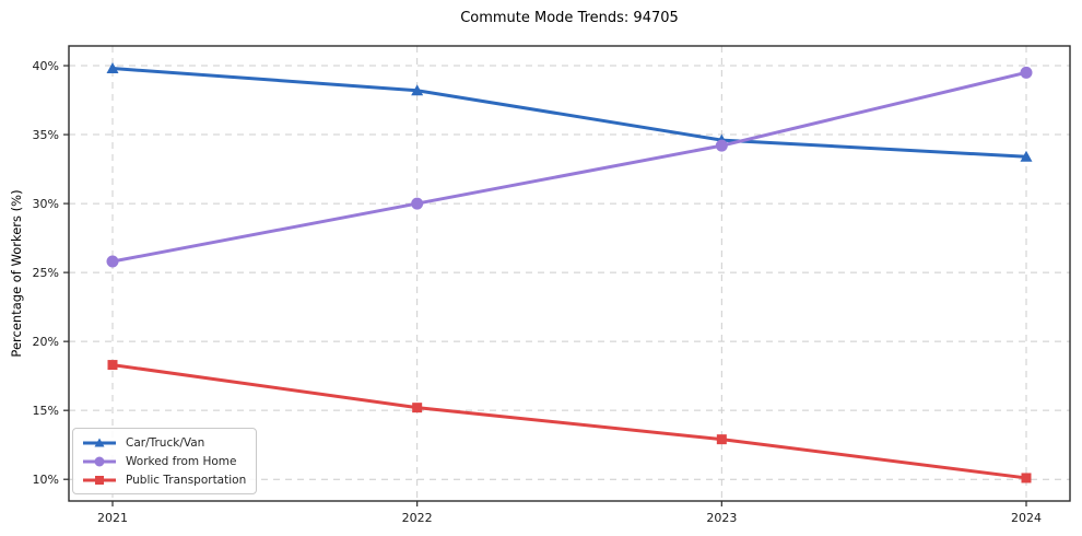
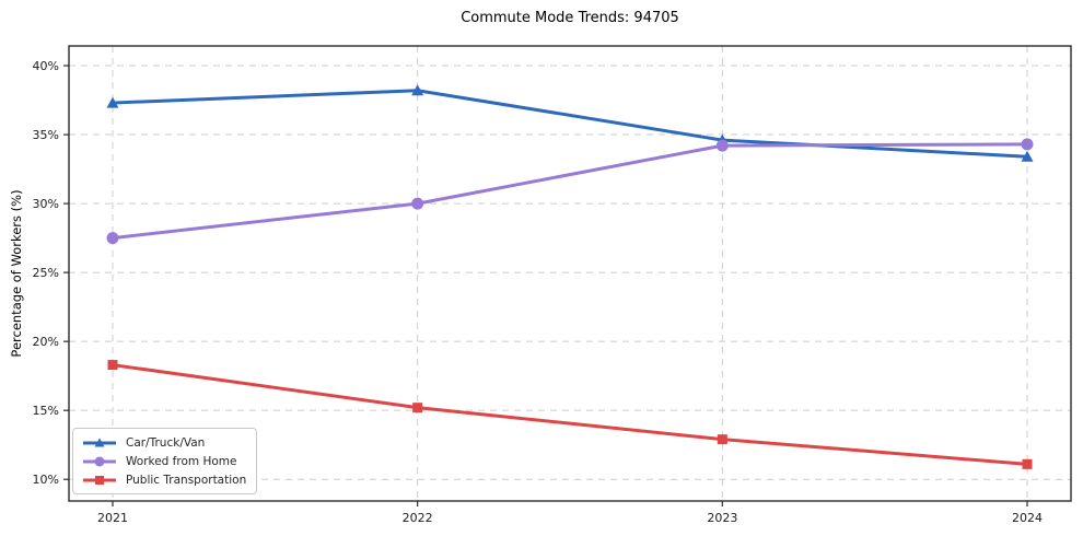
Car/Truck/Van/2021: 39.8% -> 37.3%
Worked from Home/2021: 25.8% -> 27.5%
Worked from Home/2024: 39.5% -> 34.3%
Public Transportation/2024: 10.1% -> 11.1%
